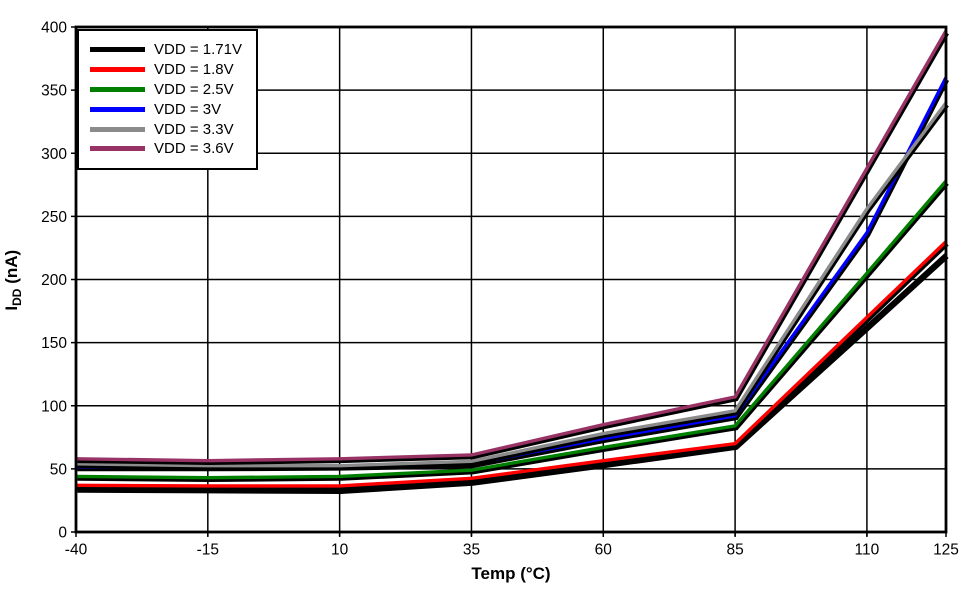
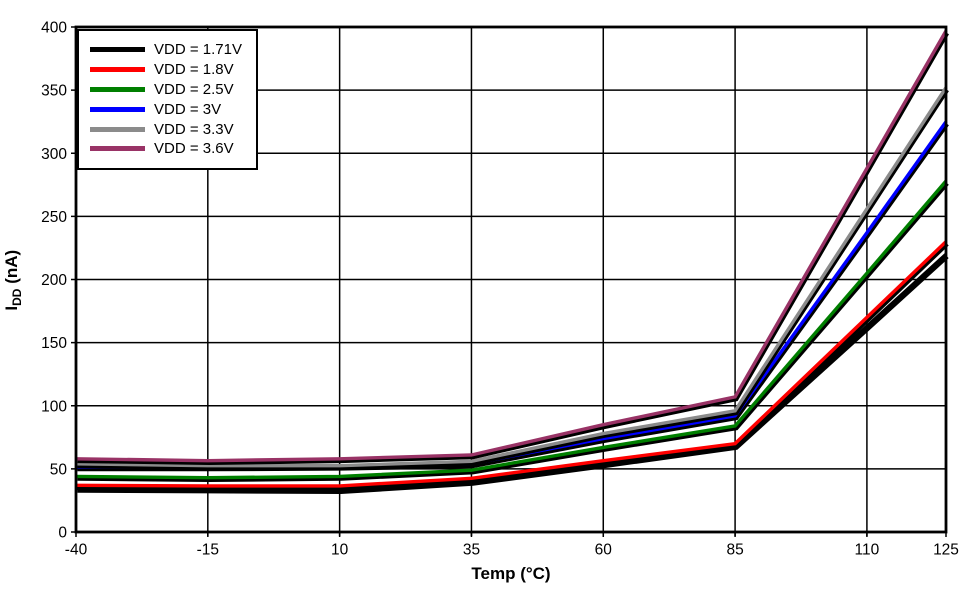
VDD = 3V/125: 360 -> 325
VDD = 3.3V/125: 340 -> 352
